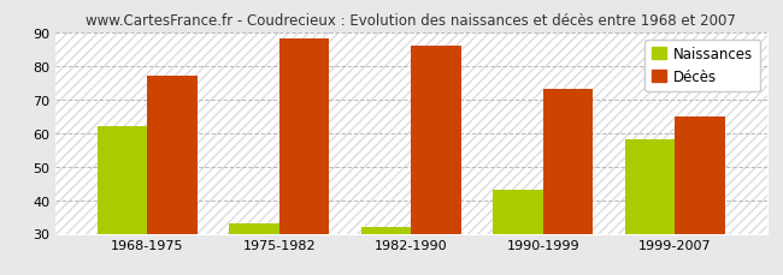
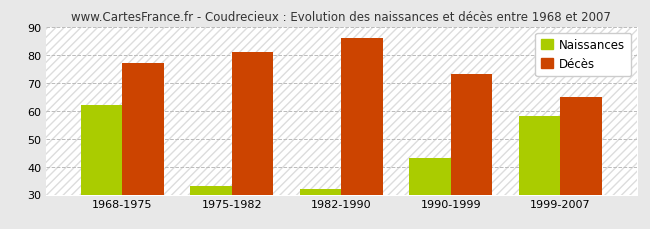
Décès/1975-1982: 88 -> 81
